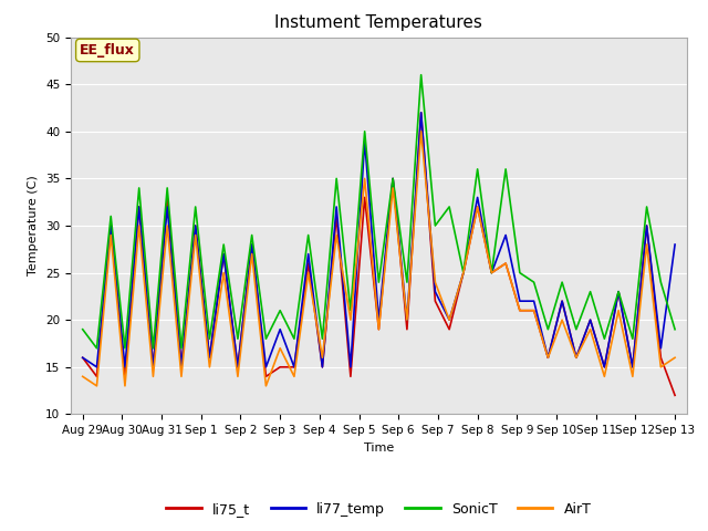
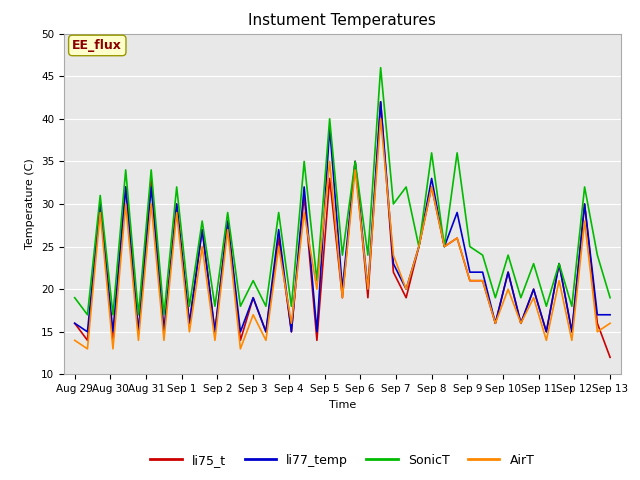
li75_t/Sep 3: 15 -> 19
li77_temp/Sep 13: 28 -> 17
